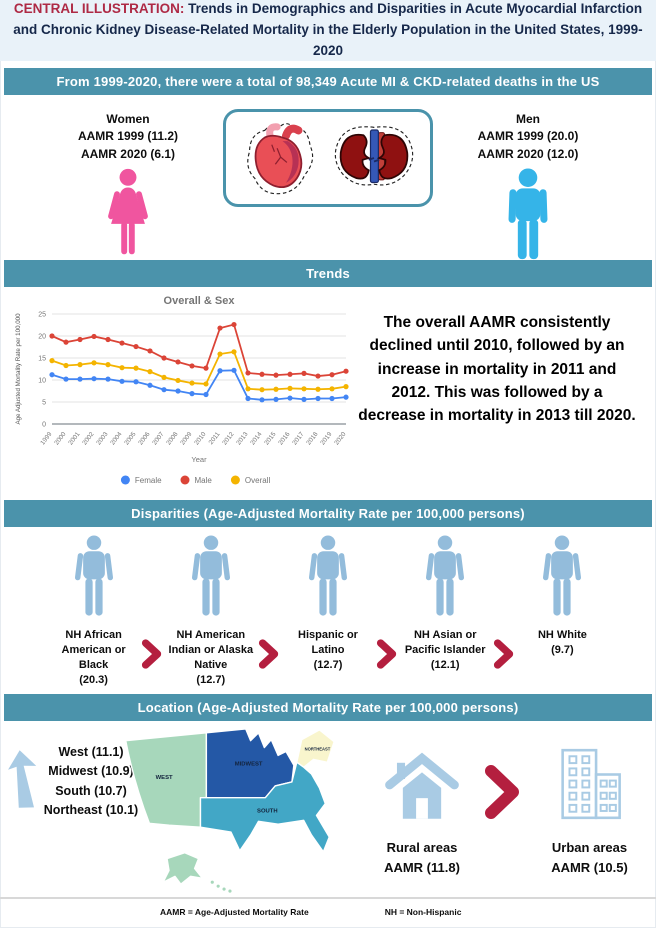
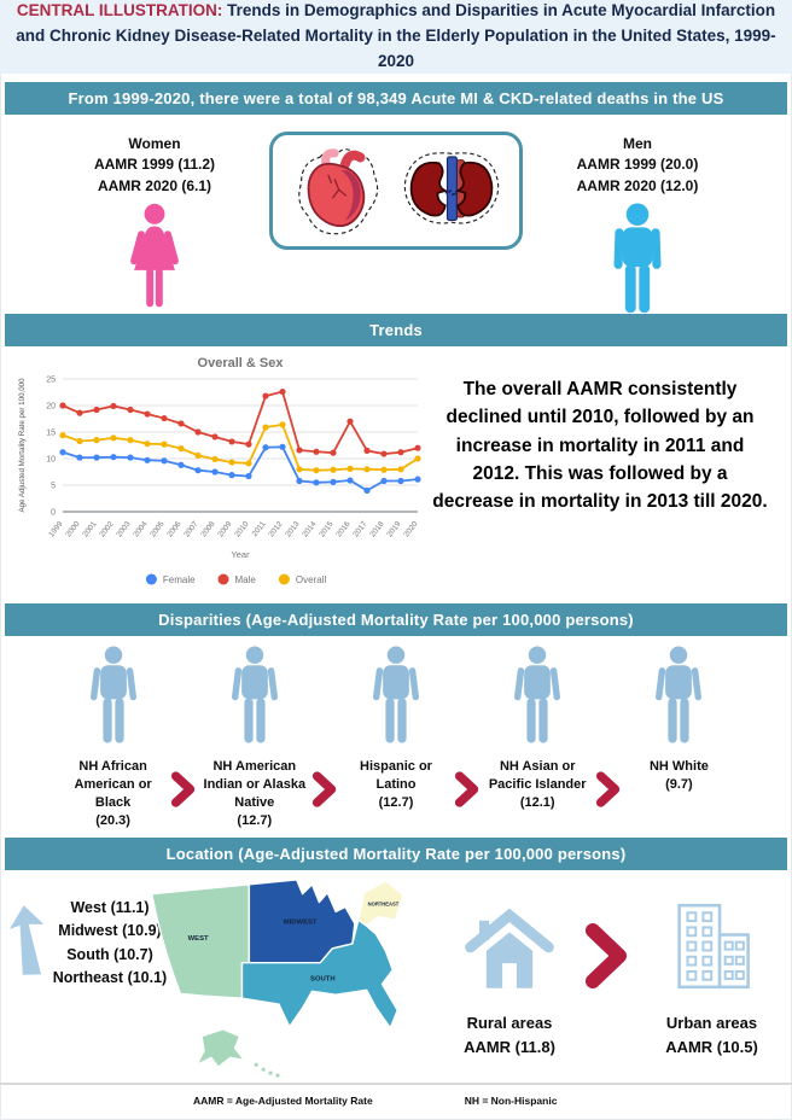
Male/2016: 11 -> 17
Female/2017: 6 -> 4
Overall/2020: 8 -> 10
